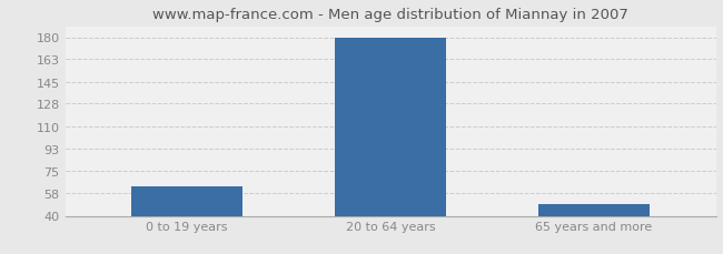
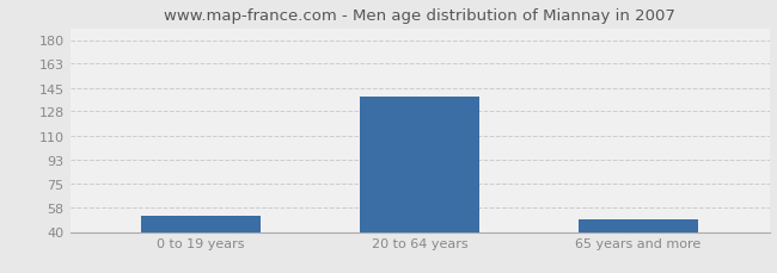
0 to 19 years: 63 -> 52
20 to 64 years: 180 -> 139
